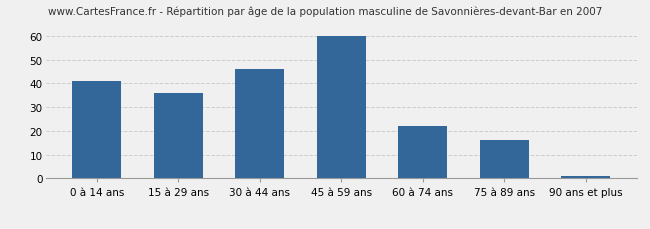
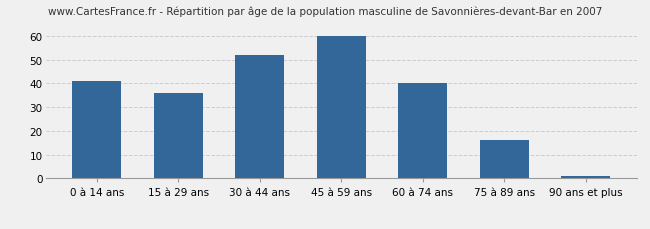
30 à 44 ans: 46 -> 52
60 à 74 ans: 22 -> 40
